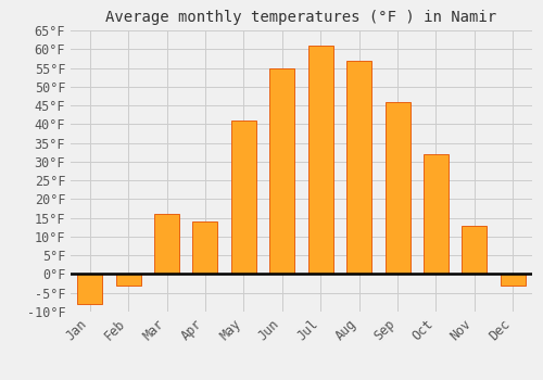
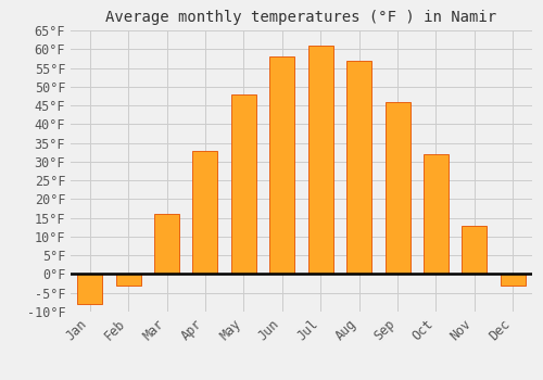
Apr: 14°F -> 33°F
May: 41°F -> 48°F
Jun: 55°F -> 58°F
